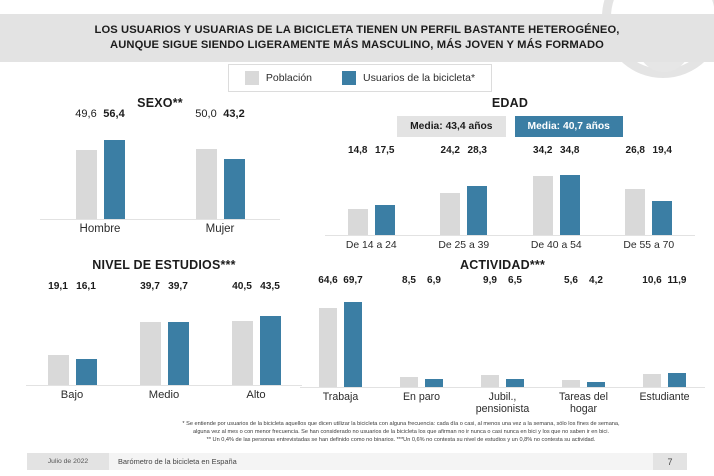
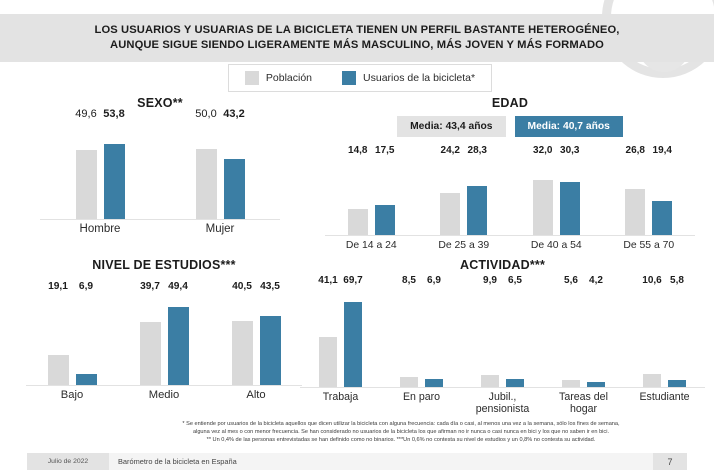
SEXO**/Usuarios de la bicicleta*/Hombre: 56,4 -> 53,8
EDAD/Población/De 40 a 54: 34,2 -> 32,0
EDAD/Usuarios de la bicicleta*/De 40 a 54: 34,8 -> 30,3
NIVEL DE ESTUDIOS***/Usuarios de la bicicleta*/Bajo: 16,1 -> 6,9
NIVEL DE ESTUDIOS***/Usuarios de la bicicleta*/Medio: 39,7 -> 49,4
ACTIVIDAD***/Población/Trabaja: 64,6 -> 41,1
ACTIVIDAD***/Usuarios de la bicicleta*/Estudiante: 11,9 -> 5,8
